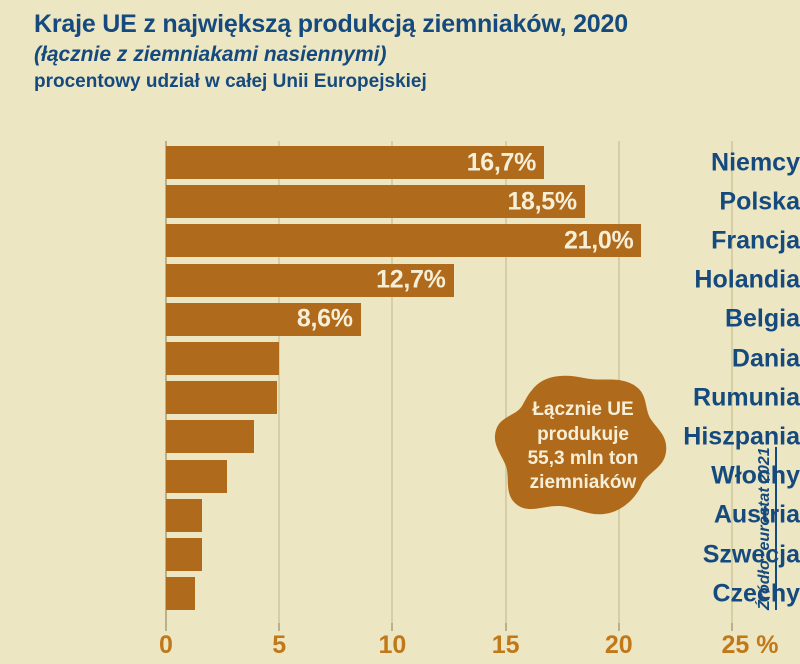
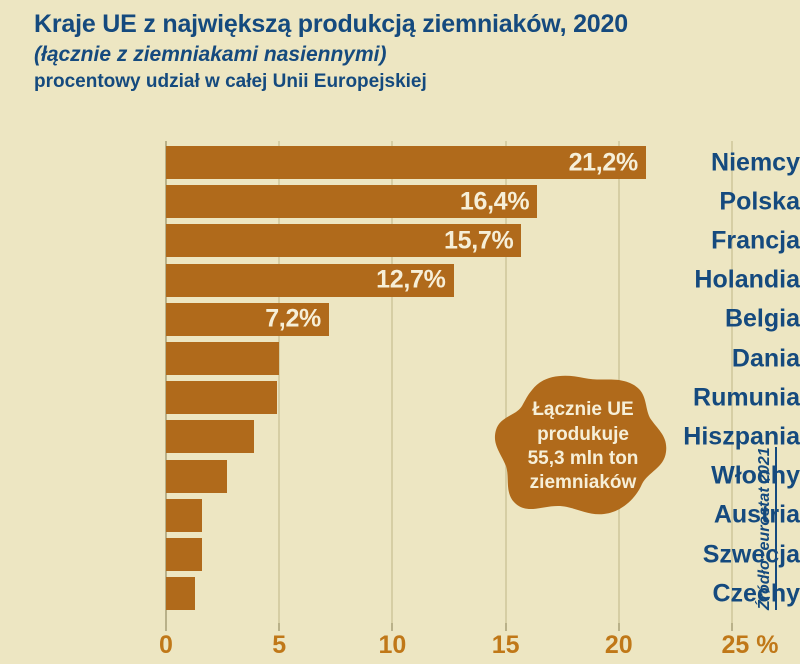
Niemcy: 16,7% -> 21,2%
Polska: 18,5% -> 16,4%
Francja: 21,0% -> 15,7%
Belgia: 8,6% -> 7,2%
